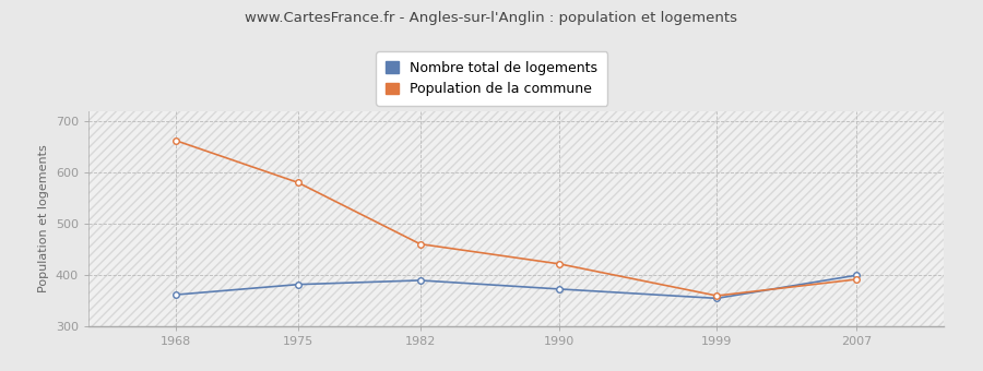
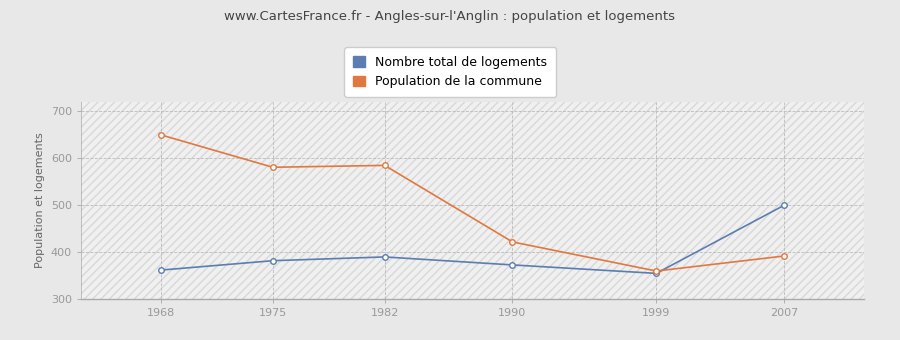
Population de la commune/1968: 663 -> 650
Population de la commune/1982: 461 -> 585
Nombre total de logements/2007: 400 -> 500
